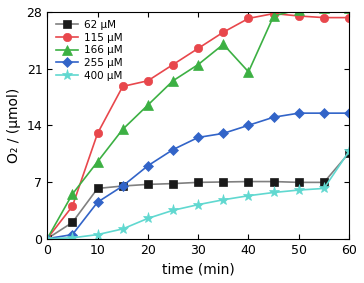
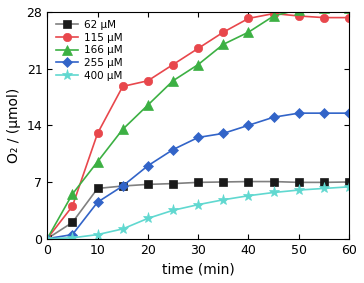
166 μM/40: 20.6 -> 25.5
62 μM/60: 10.6 -> 7.0
400 μM/60: 10.8 -> 6.4
